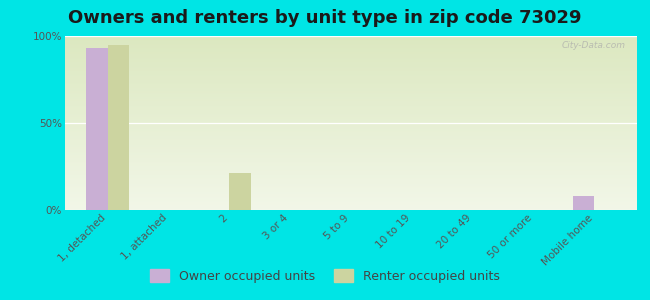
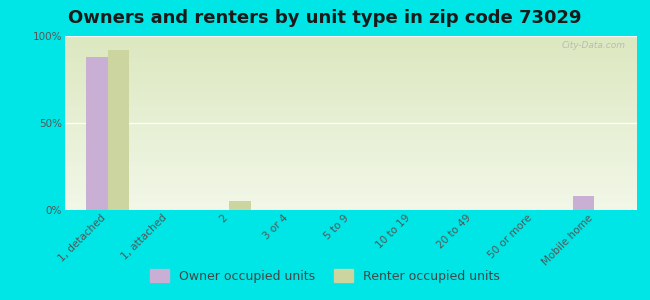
Owner occupied units/1, detached: 93% -> 88%
Renter occupied units/1, detached: 95% -> 92%
Renter occupied units/2: 21% -> 5%
